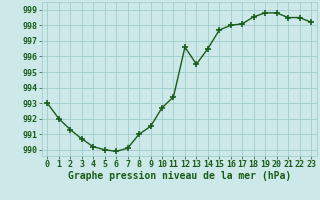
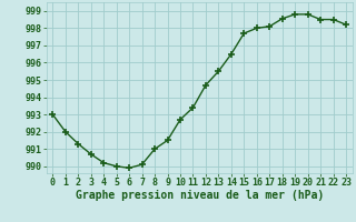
12: 996.6 -> 994.7
